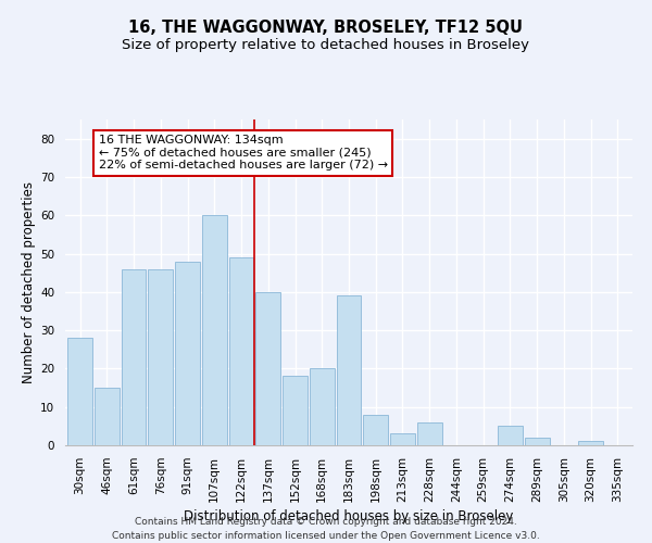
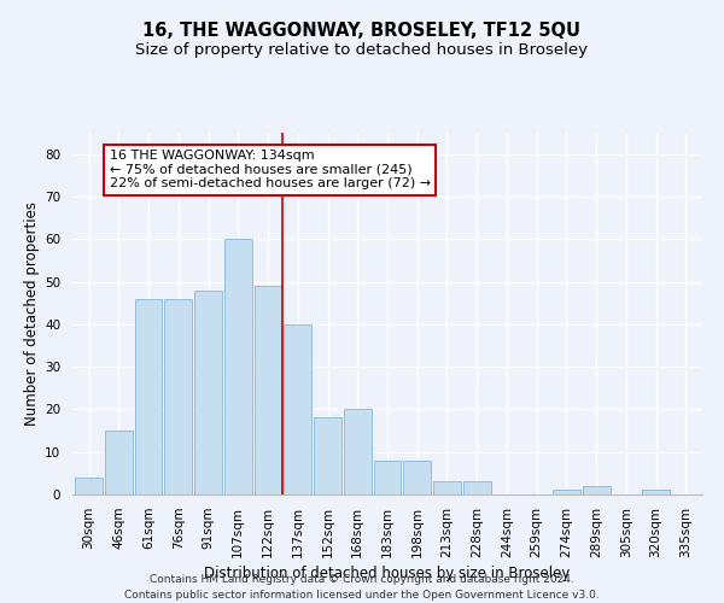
30sqm: 28 -> 4
183sqm: 39 -> 8
228sqm: 6 -> 3
274sqm: 5 -> 1
